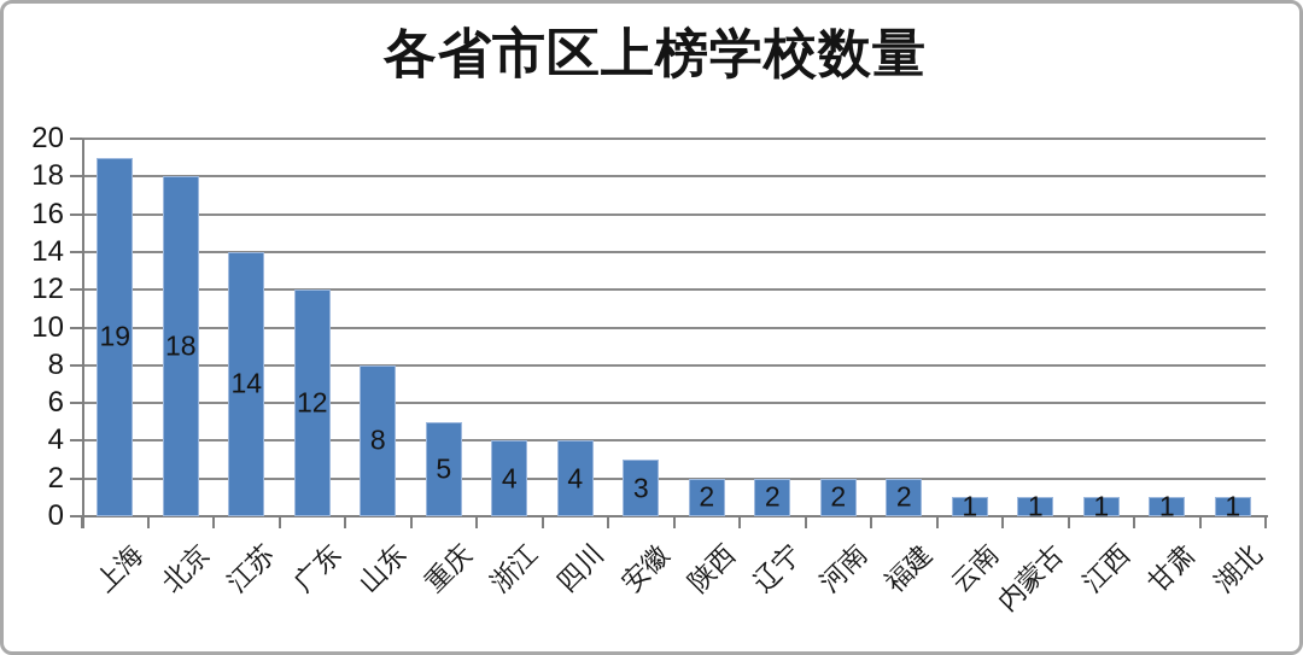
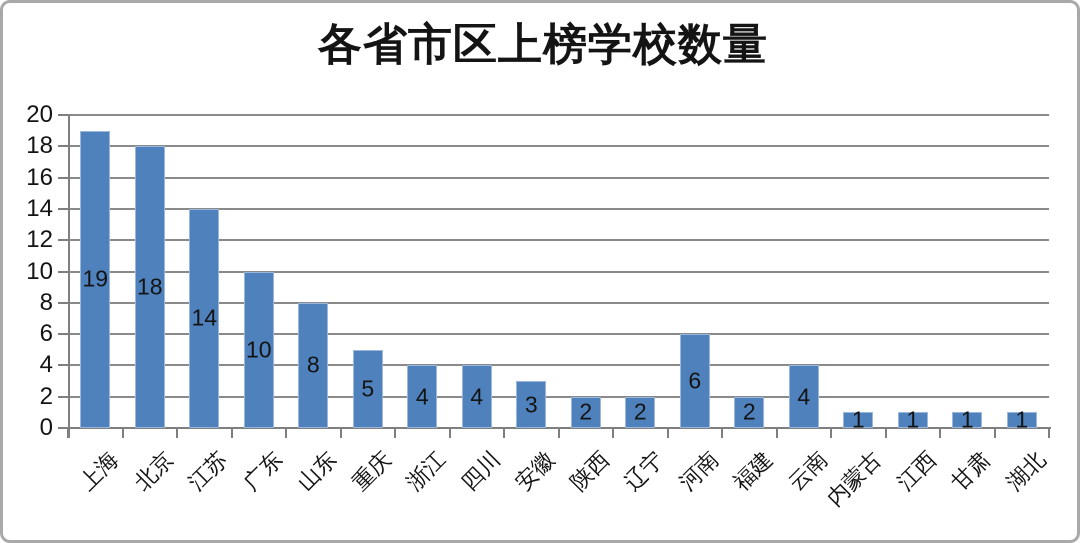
广东: 12 -> 10
河南: 2 -> 6
云南: 1 -> 4
